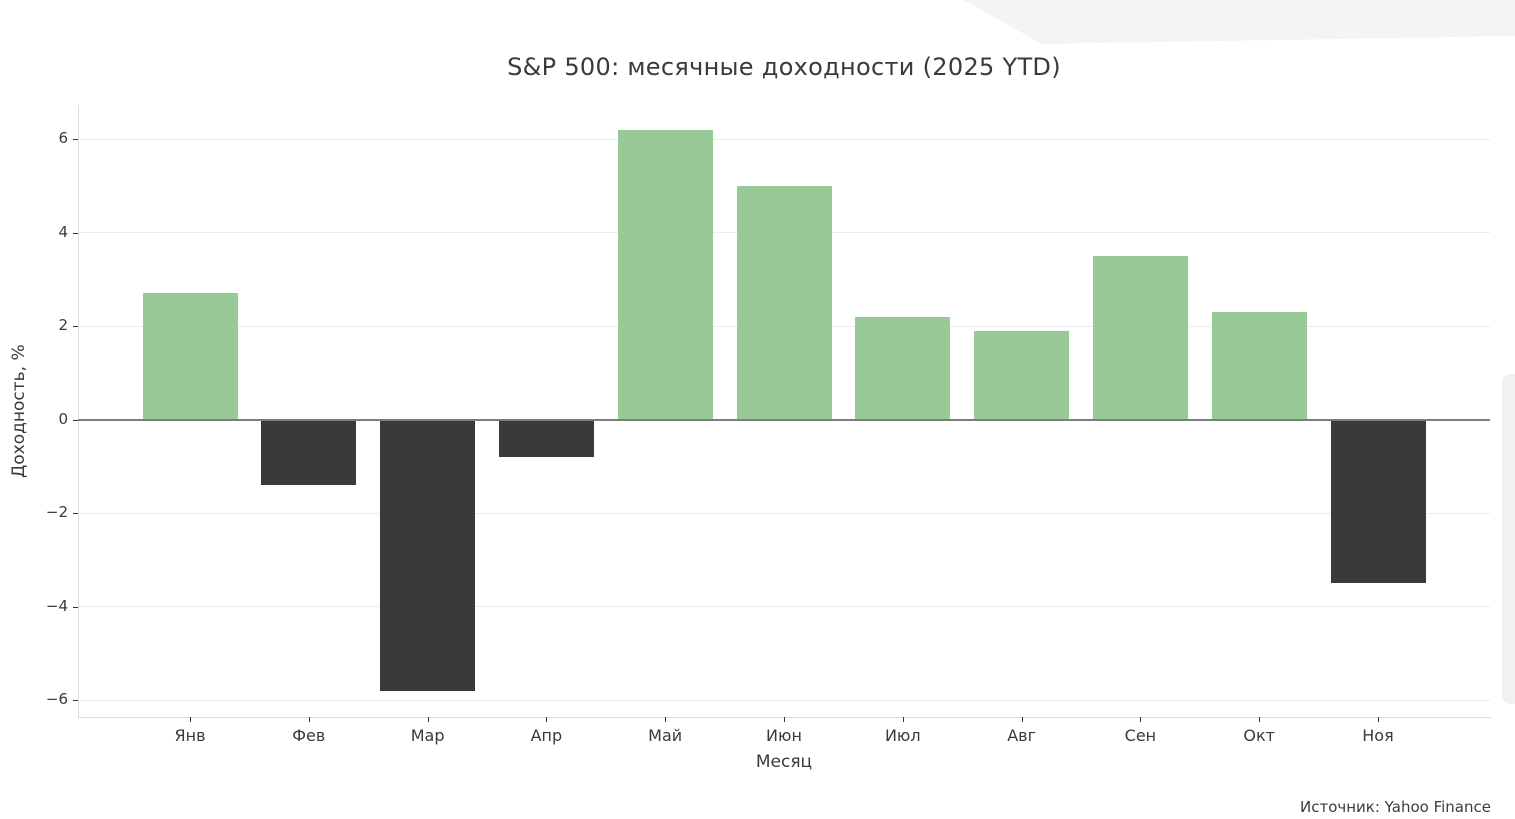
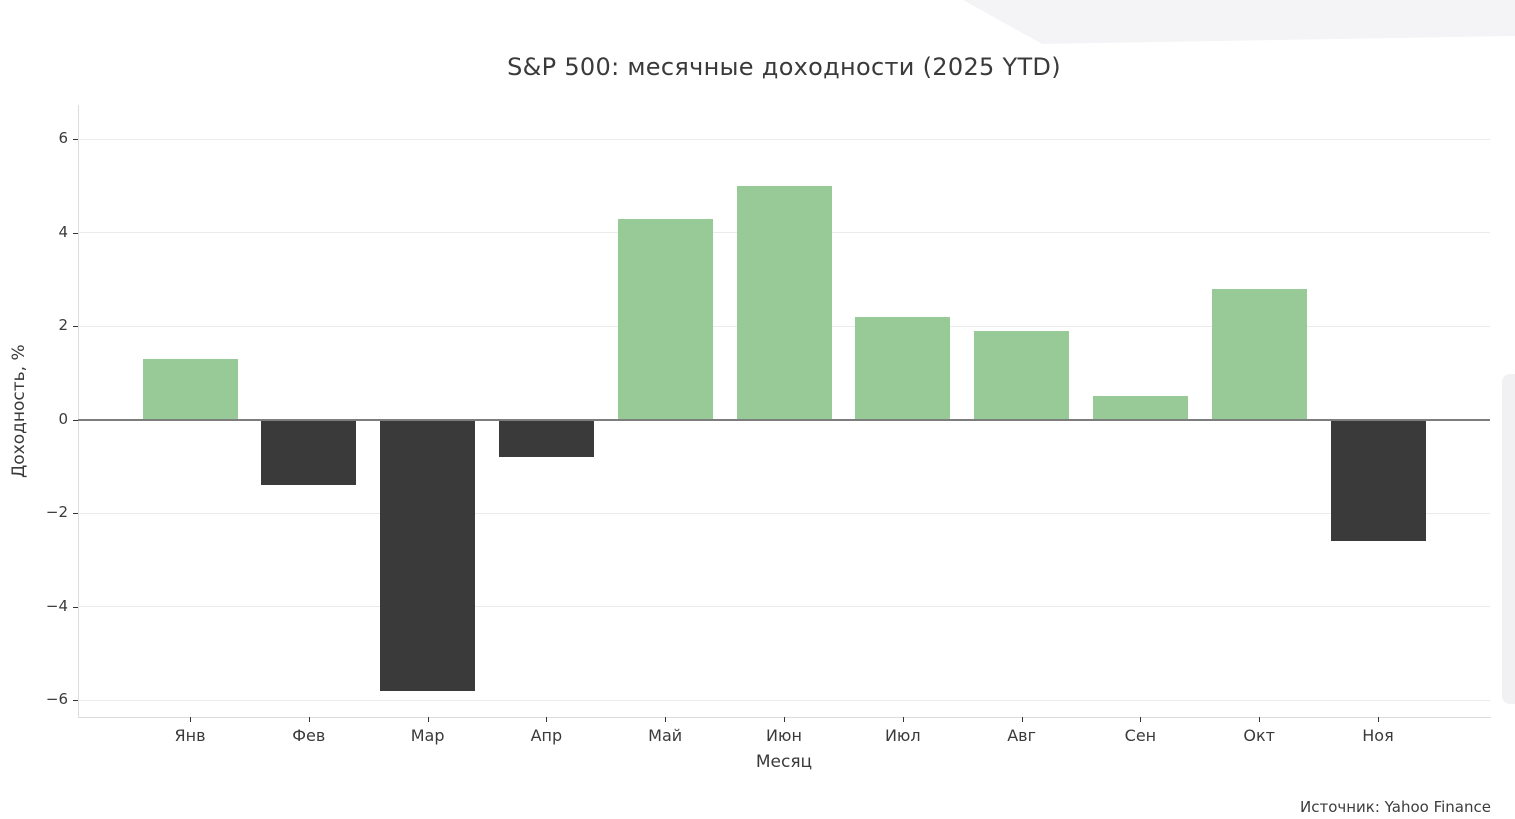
Янв: 2.7 -> 1.3
Май: 6.2 -> 4.3
Сен: 3.5 -> 0.5
Окт: 2.3 -> 2.8
Ноя: -3.5 -> -2.6
